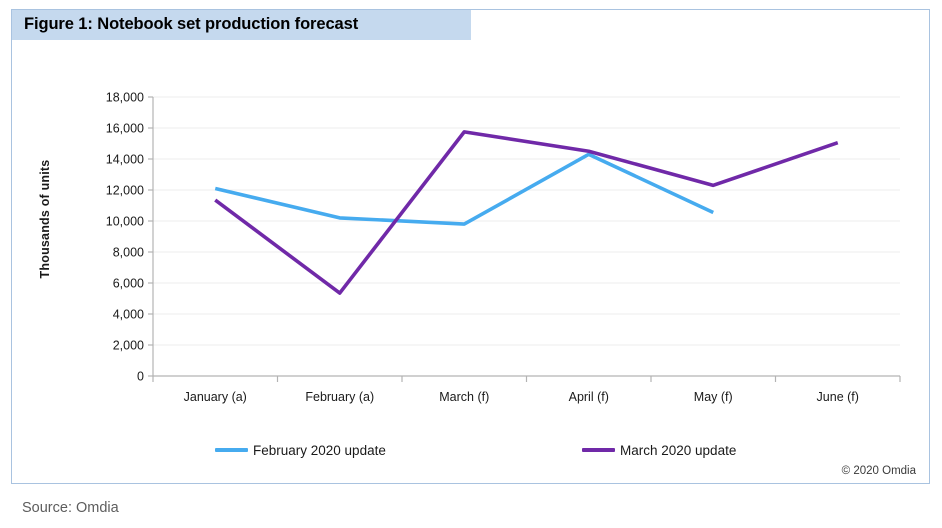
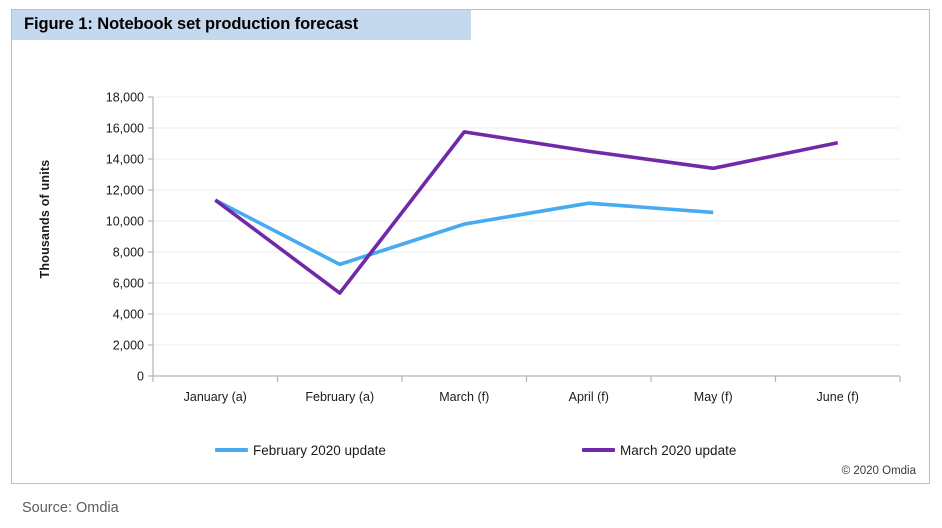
February 2020 update/January (a): 12100 -> 11400
February 2020 update/February (a): 10200 -> 7200
February 2020 update/April (f): 14300 -> 11200
March 2020 update/May (f): 12300 -> 13400
